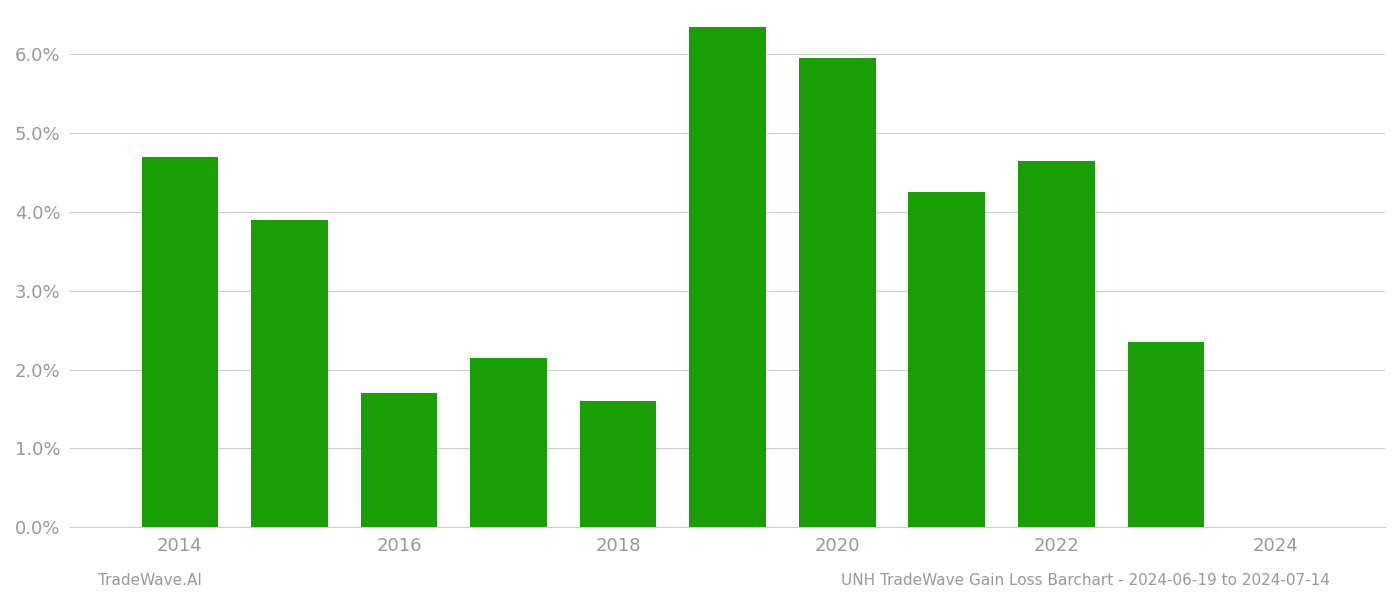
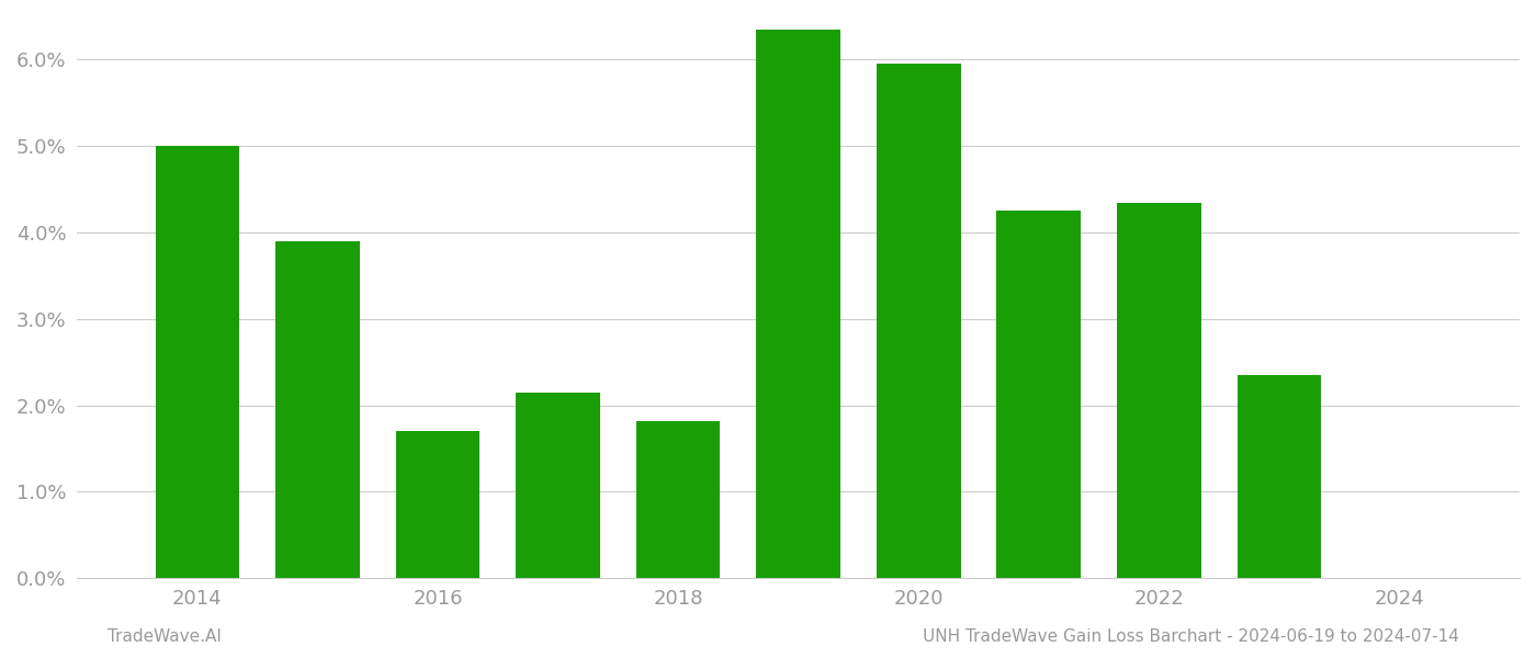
2014: 4.70% -> 5.00%
2018: 1.60% -> 1.82%
2022: 4.65% -> 4.34%
